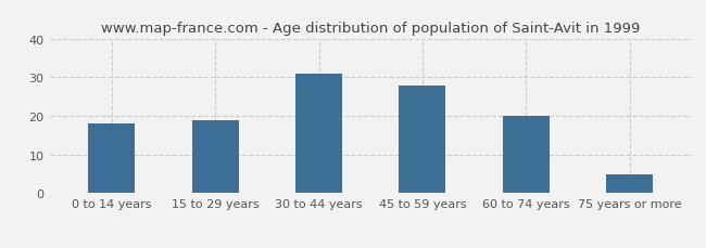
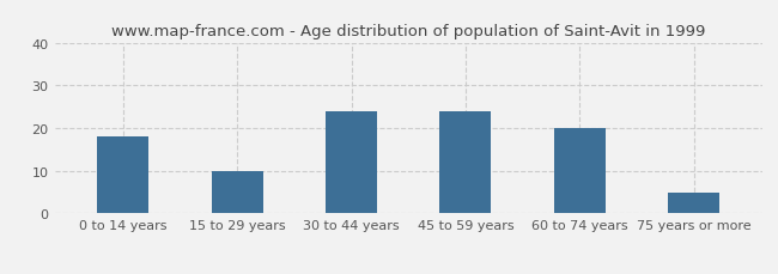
15 to 29 years: 19 -> 10
30 to 44 years: 31 -> 24
45 to 59 years: 28 -> 24
